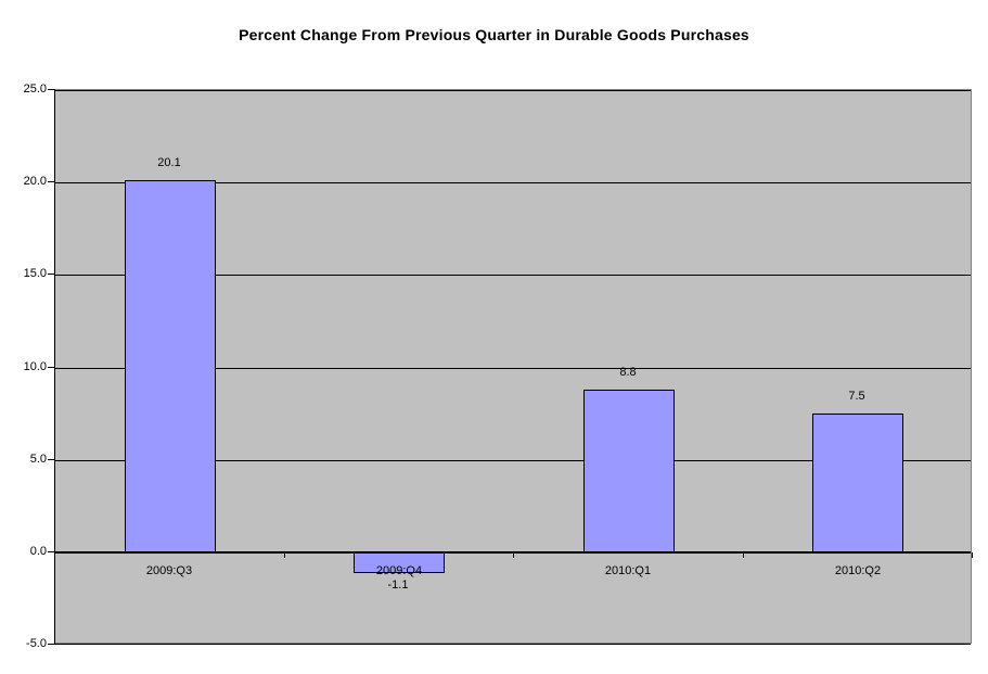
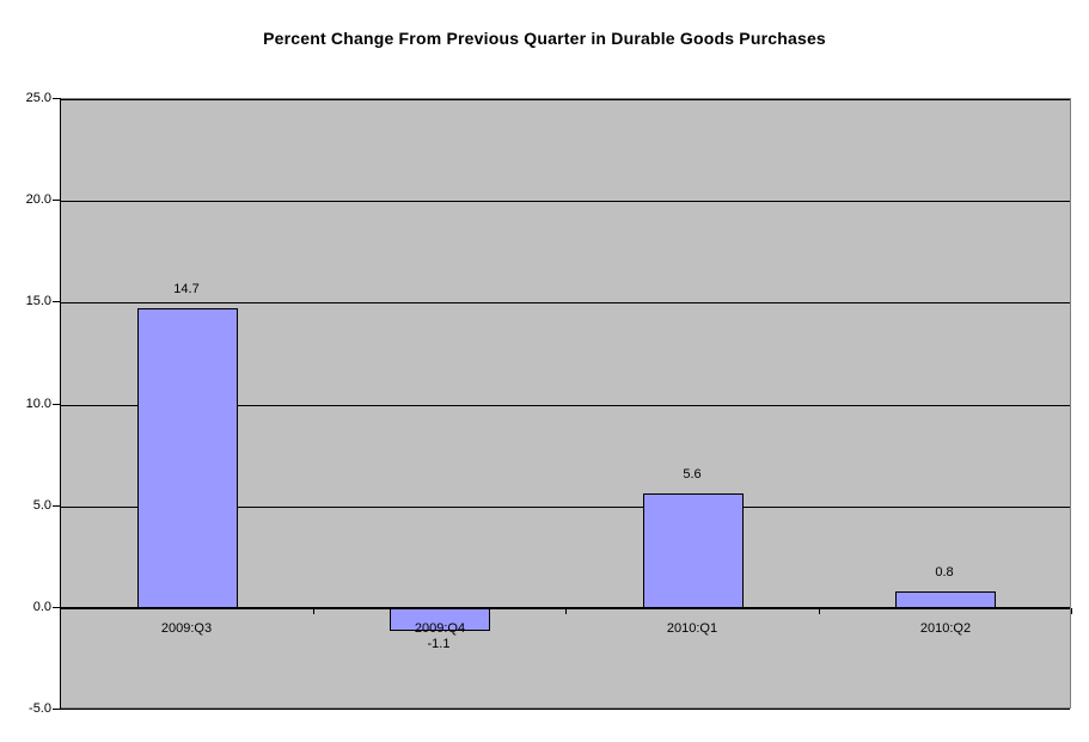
2009:Q3: 20.1 -> 14.7
2010:Q1: 8.8 -> 5.6
2010:Q2: 7.5 -> 0.8
